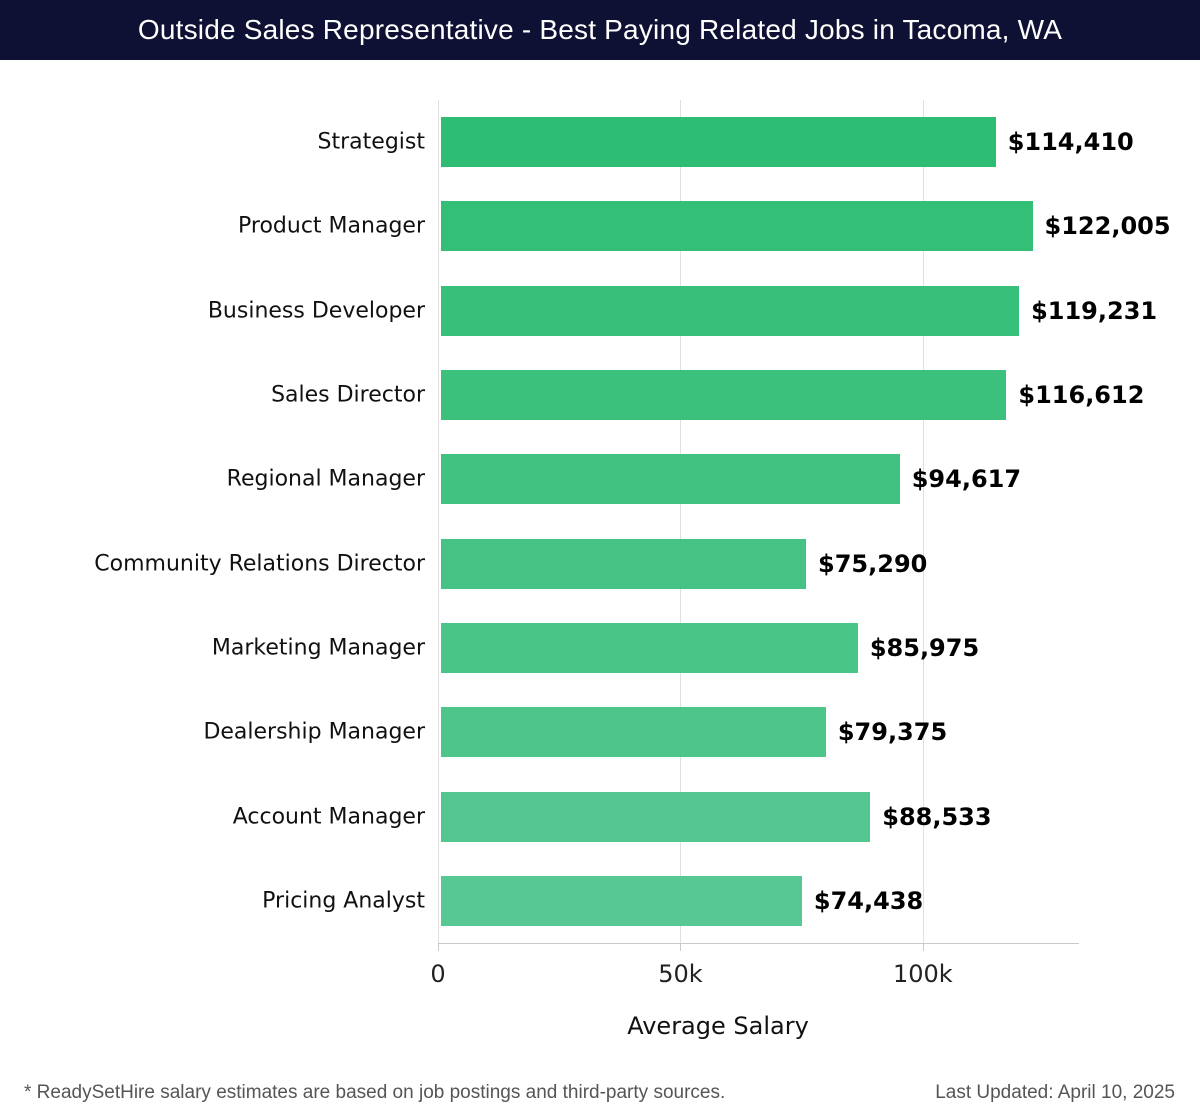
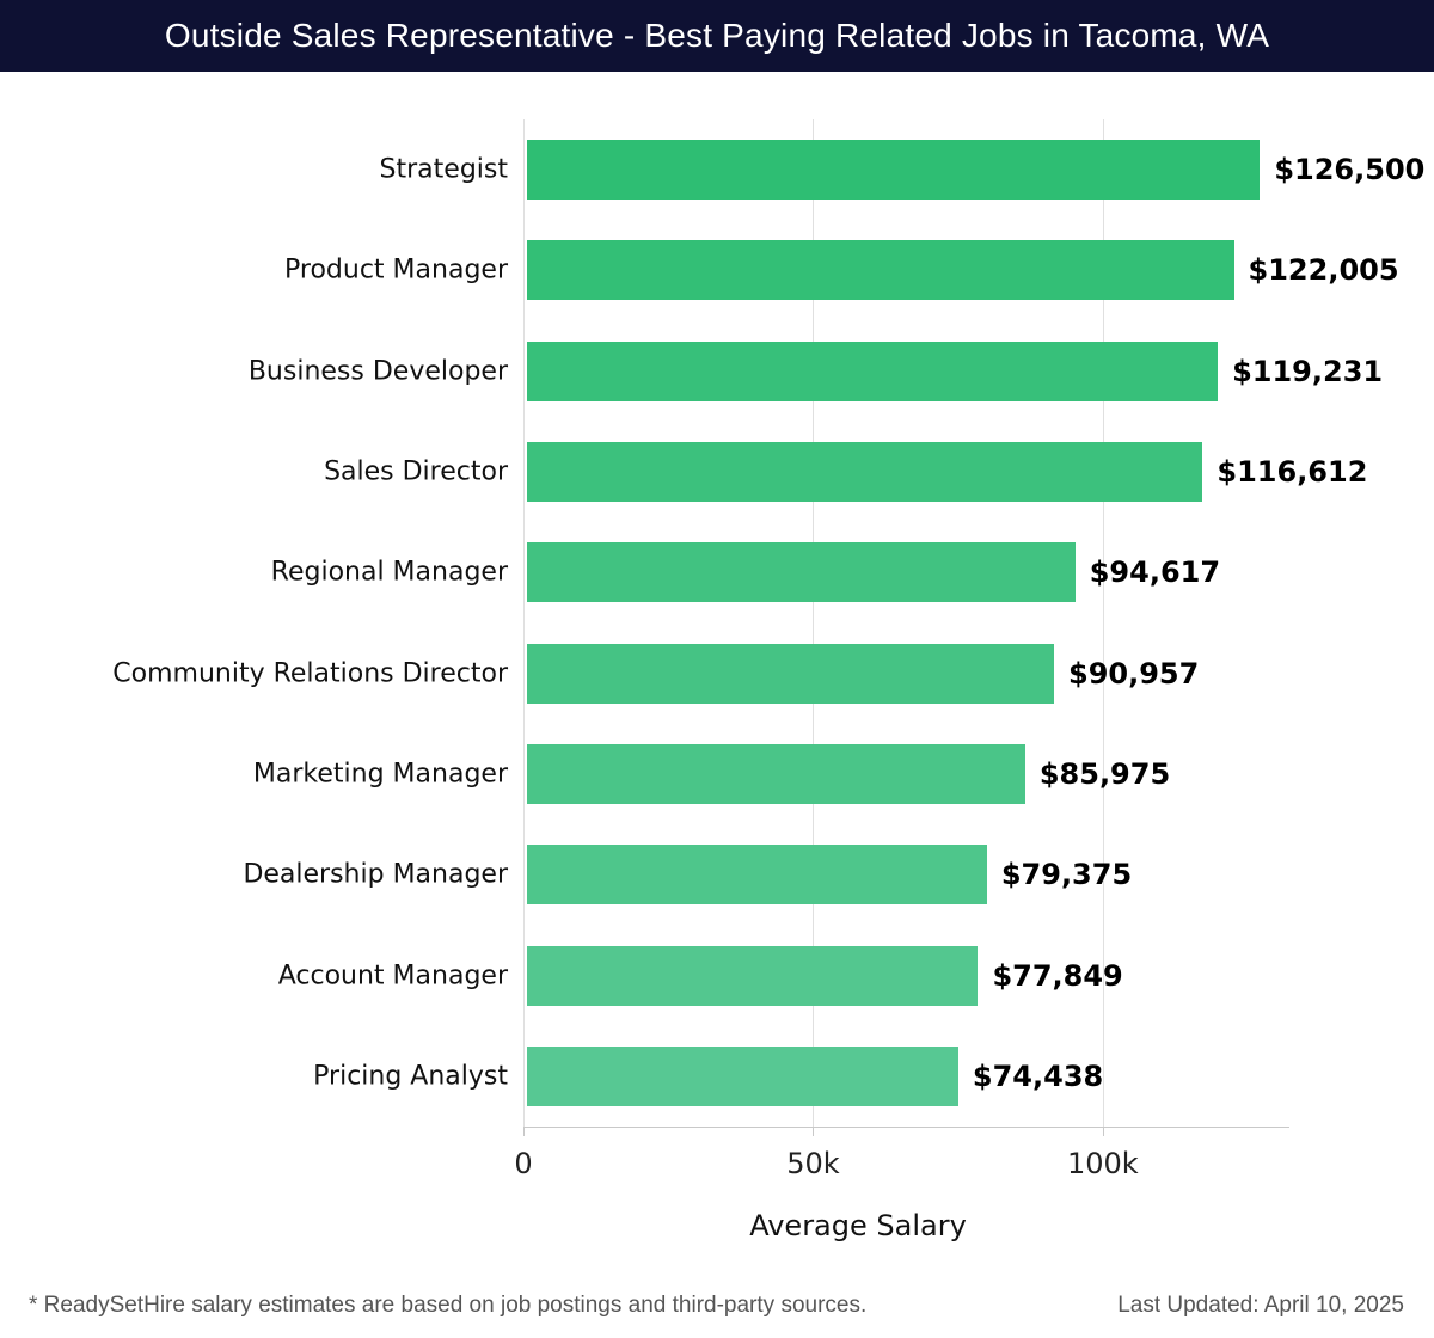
Strategist: $114,410 -> $126,500
Community Relations Director: $75,290 -> $90,957
Account Manager: $88,533 -> $77,849
